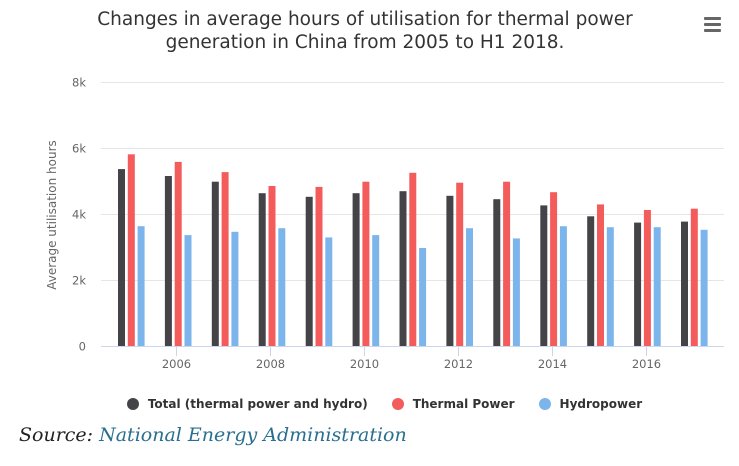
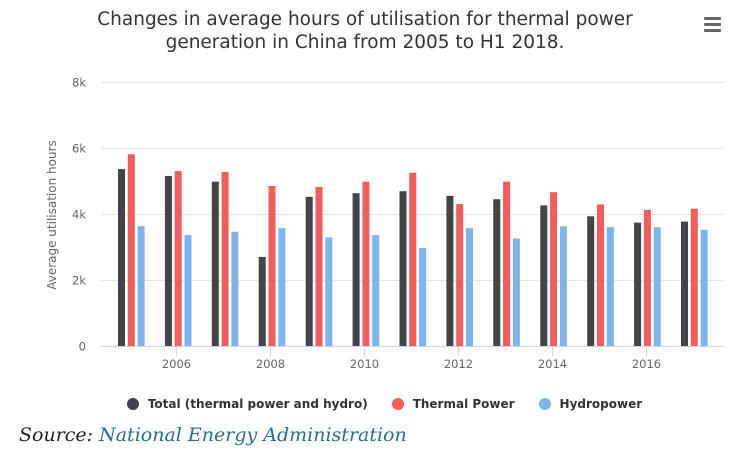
Thermal Power/2006: 5.6k -> 5.3k
Total (thermal power and hydro)/2008: 4.6k -> 2.7k
Thermal Power/2012: 5.0k -> 4.3k
